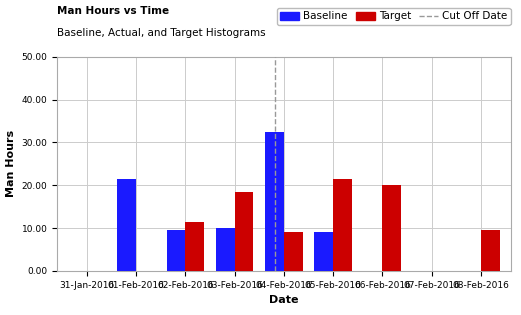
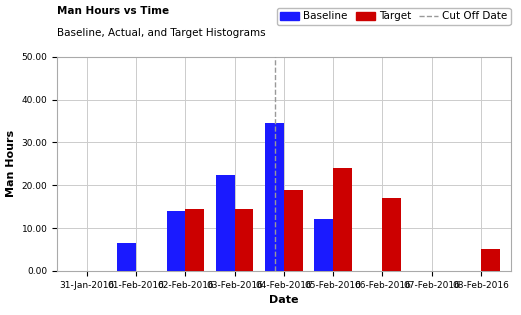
Baseline/01-Feb-2016: 21.5 -> 6.5
Baseline/02-Feb-2016: 9.5 -> 14.0
Target/02-Feb-2016: 11.5 -> 14.5
Baseline/03-Feb-2016: 10.0 -> 22.5
Target/03-Feb-2016: 18.5 -> 14.5
Baseline/04-Feb-2016: 32.5 -> 34.5
Target/04-Feb-2016: 9.0 -> 19.0
Baseline/05-Feb-2016: 9.0 -> 12.0
Target/05-Feb-2016: 21.5 -> 24.0
Target/06-Feb-2016: 20.0 -> 17.0
Target/08-Feb-2016: 9.5 -> 5.0
